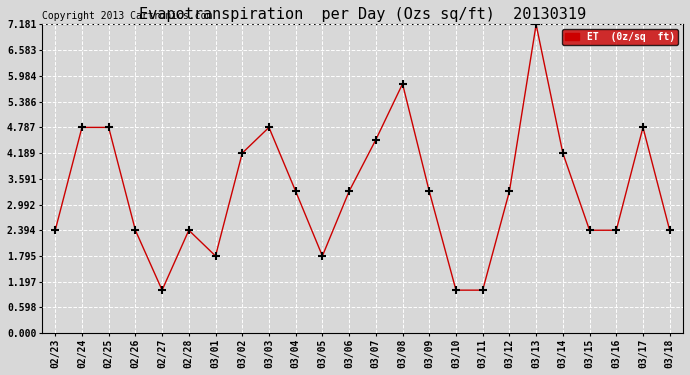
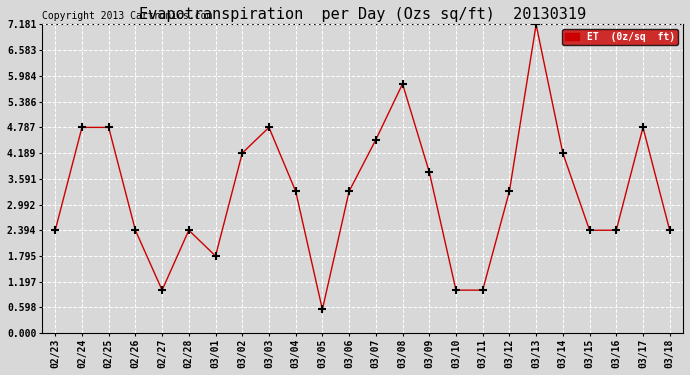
03/05: 1.79 -> 0.55
03/09: 3.30 -> 3.75
